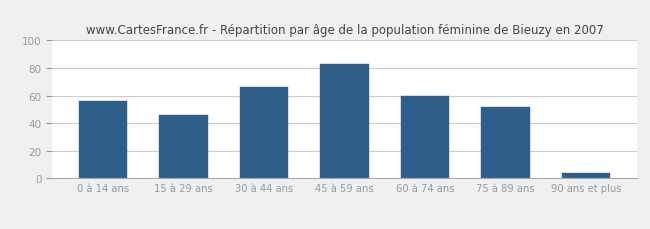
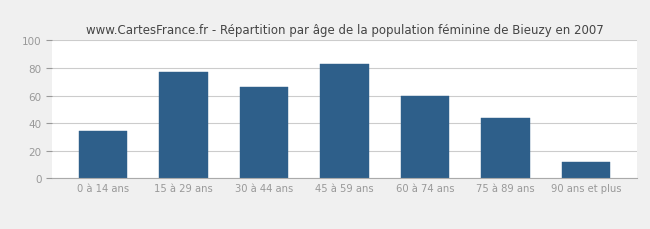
0 à 14 ans: 56 -> 34
15 à 29 ans: 46 -> 77
75 à 89 ans: 52 -> 44
90 ans et plus: 4 -> 12
